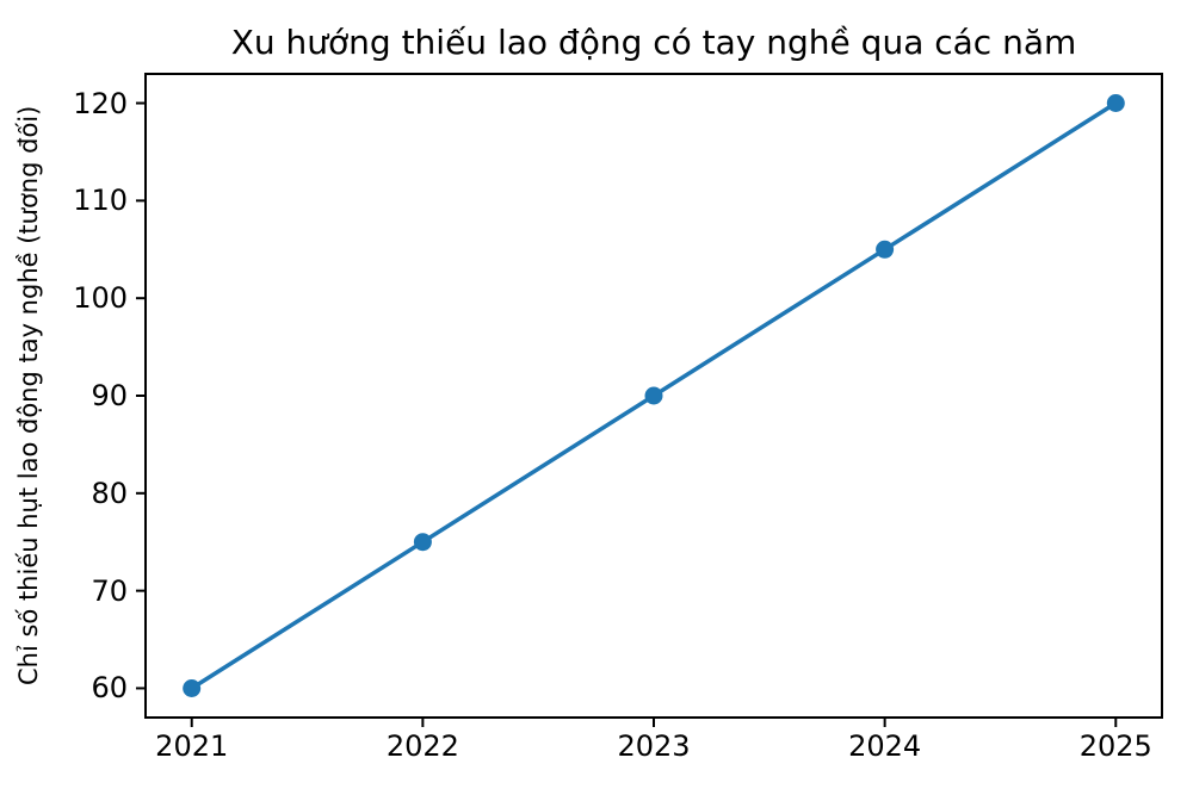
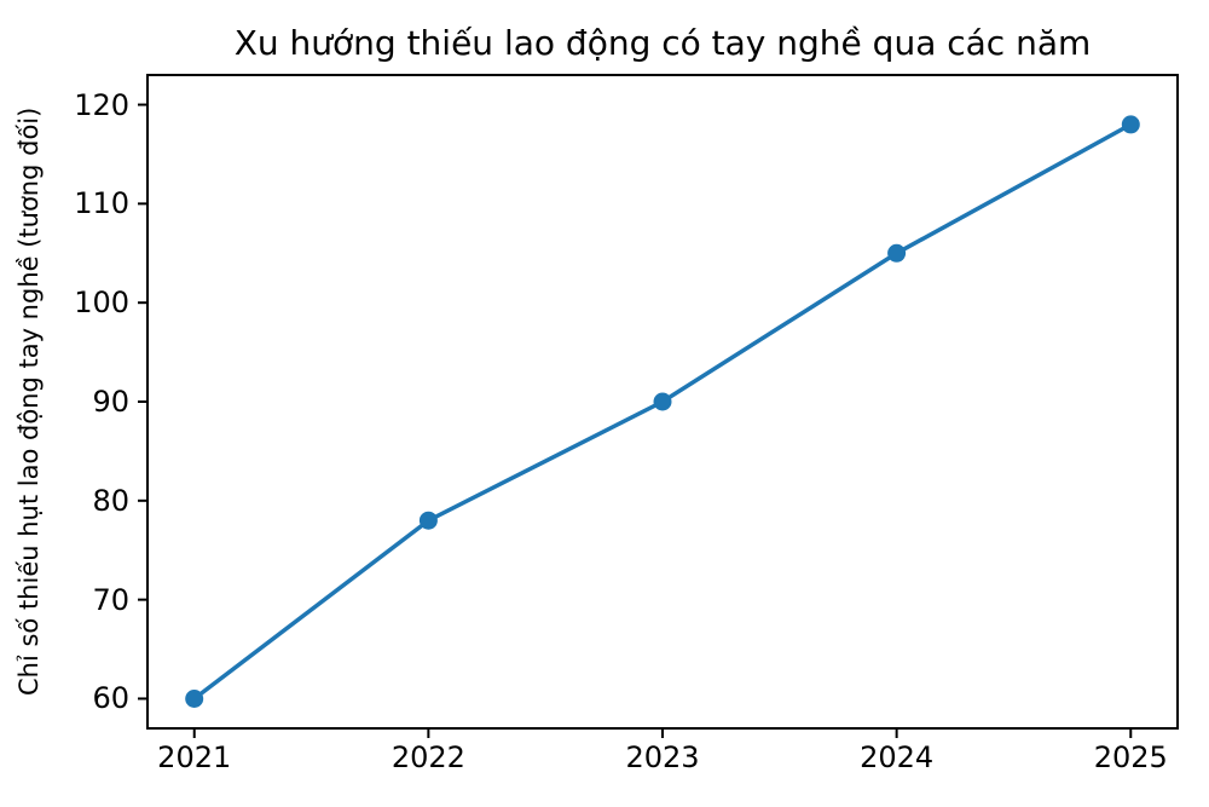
2022: 75 -> 78
2025: 120 -> 118
